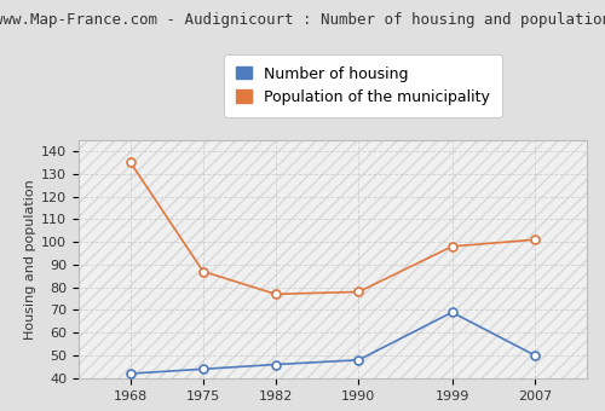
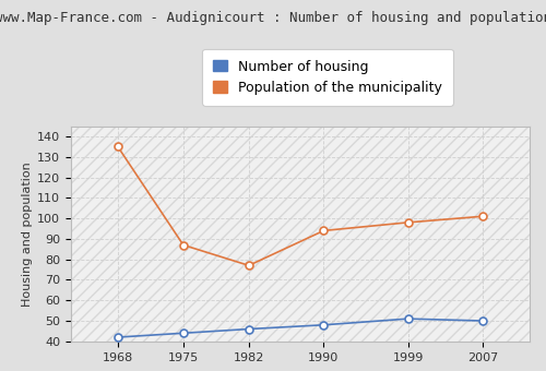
Population of the municipality/1990: 78 -> 94
Number of housing/1999: 69 -> 51
